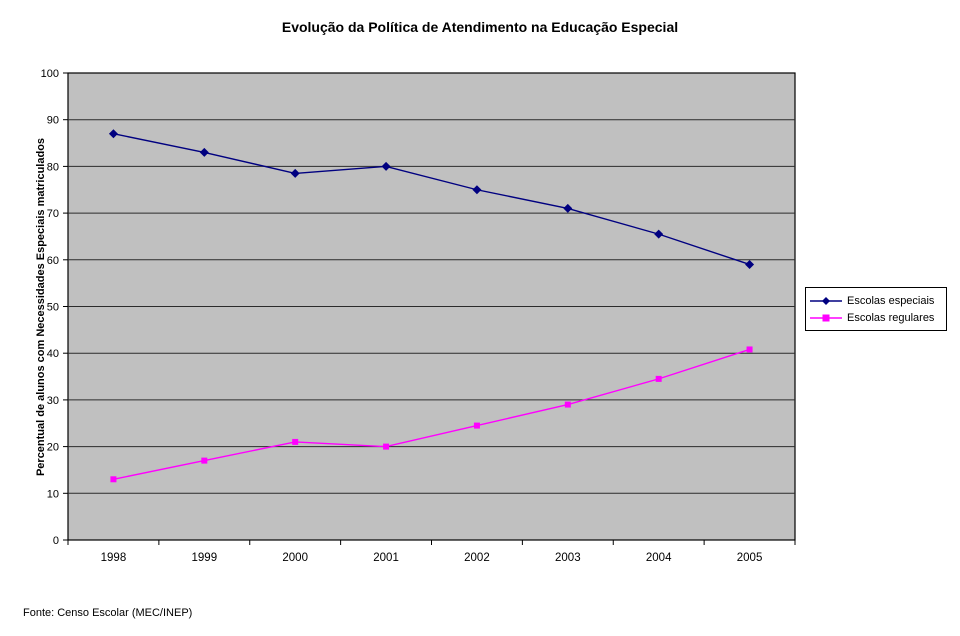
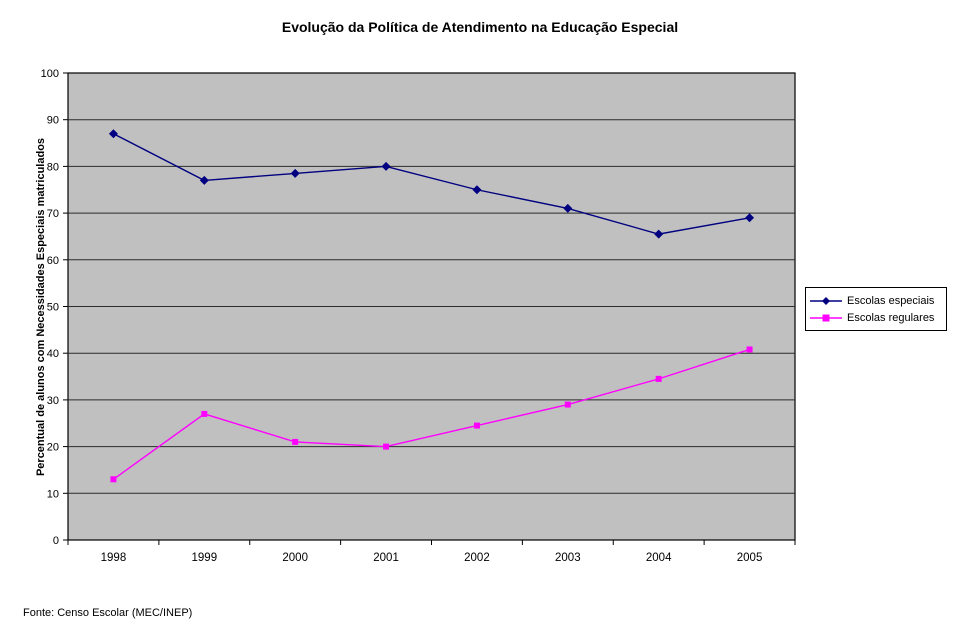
Escolas especiais/1999: 83 -> 77
Escolas regulares/1999: 17 -> 27
Escolas especiais/2005: 59 -> 69
